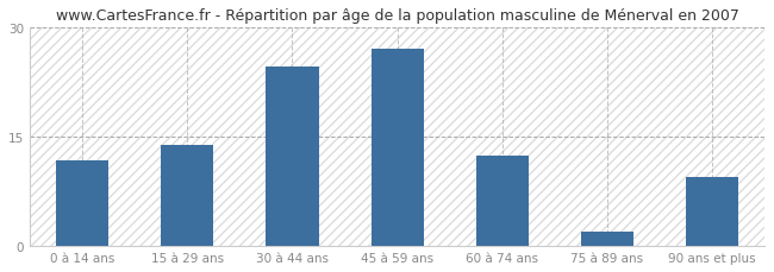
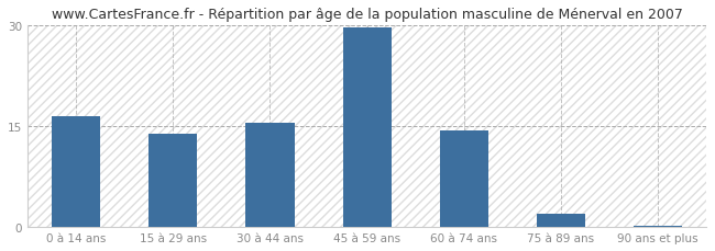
0 à 14 ans: 11.8 -> 16.5
30 à 44 ans: 24.6 -> 15.5
45 à 59 ans: 27.0 -> 29.7
60 à 74 ans: 12.4 -> 14.3
90 ans et plus: 9.4 -> 0.2
